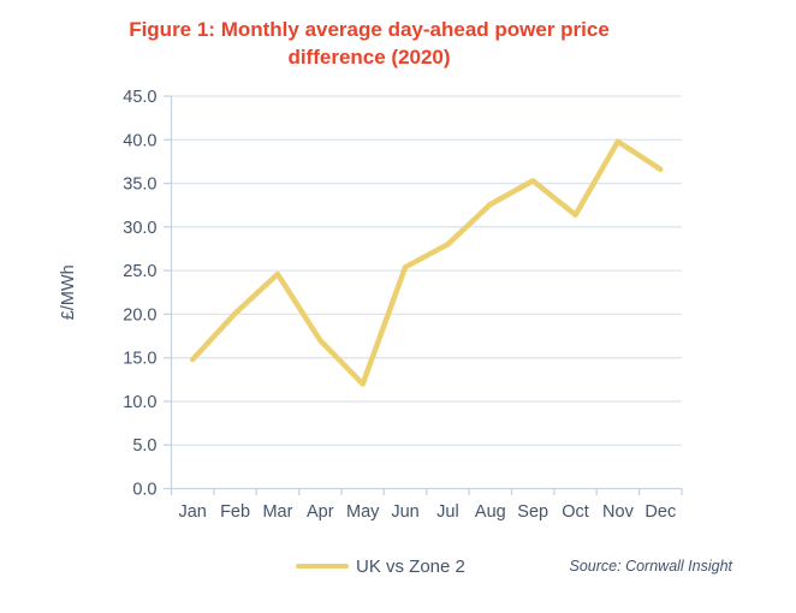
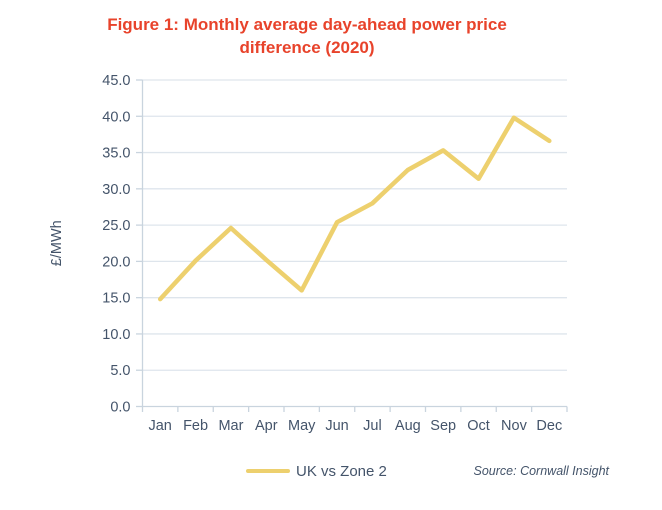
Apr: 17 -> 20
May: 12 -> 16
